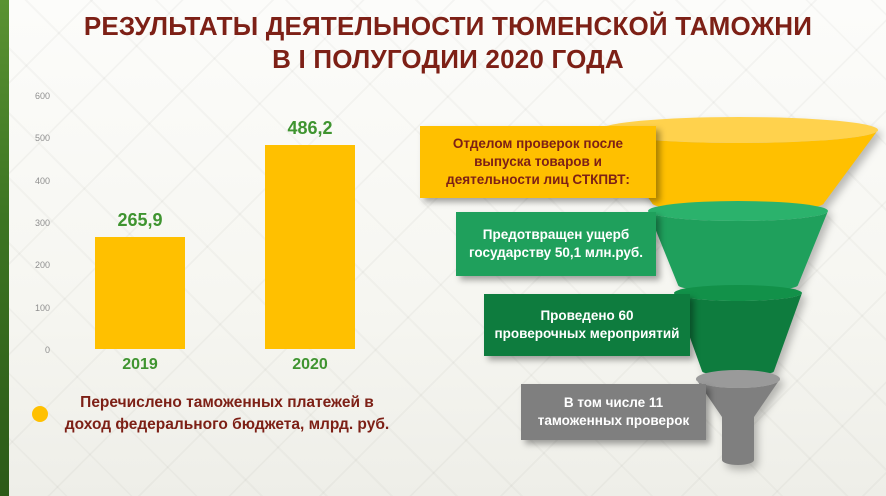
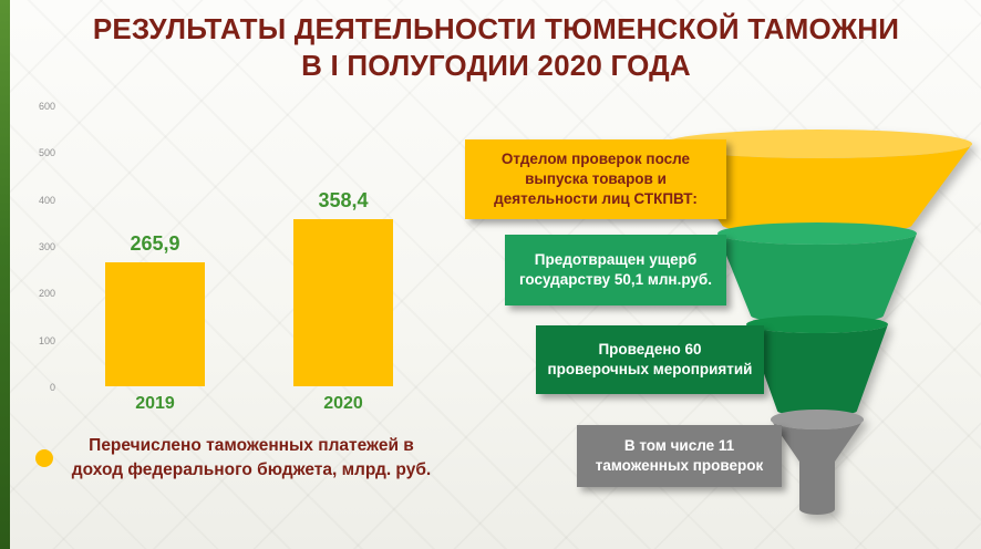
2020: 486,2 -> 358,4
